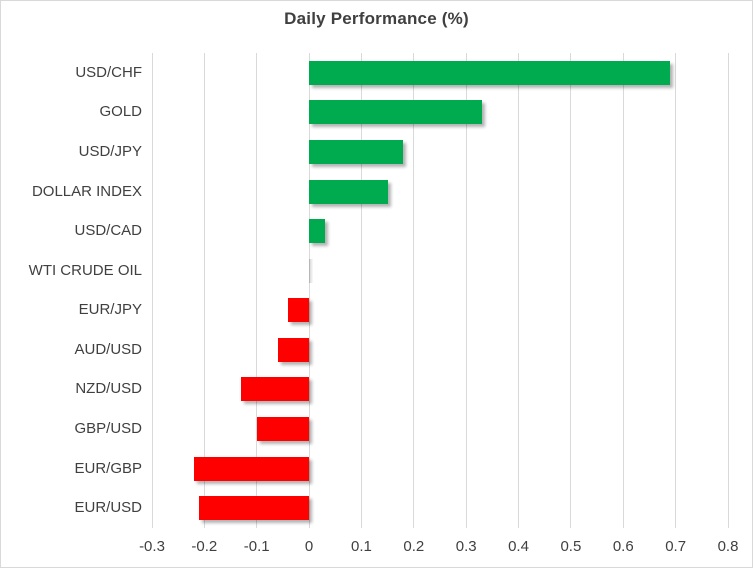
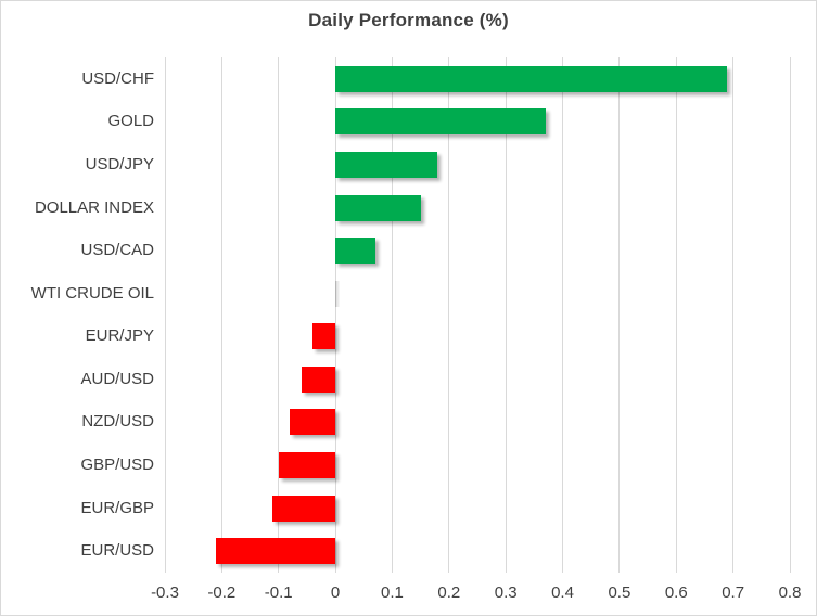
GOLD: 0.33 -> 0.37
USD/CAD: 0.03 -> 0.07
NZD/USD: -0.13 -> -0.08
EUR/GBP: -0.22 -> -0.11
